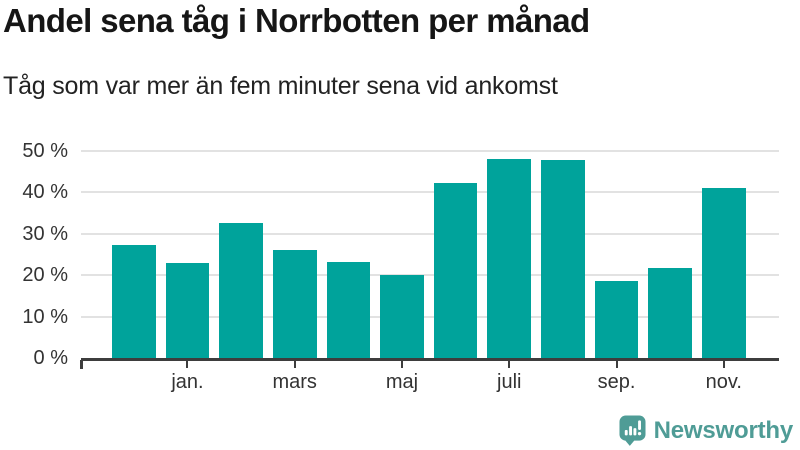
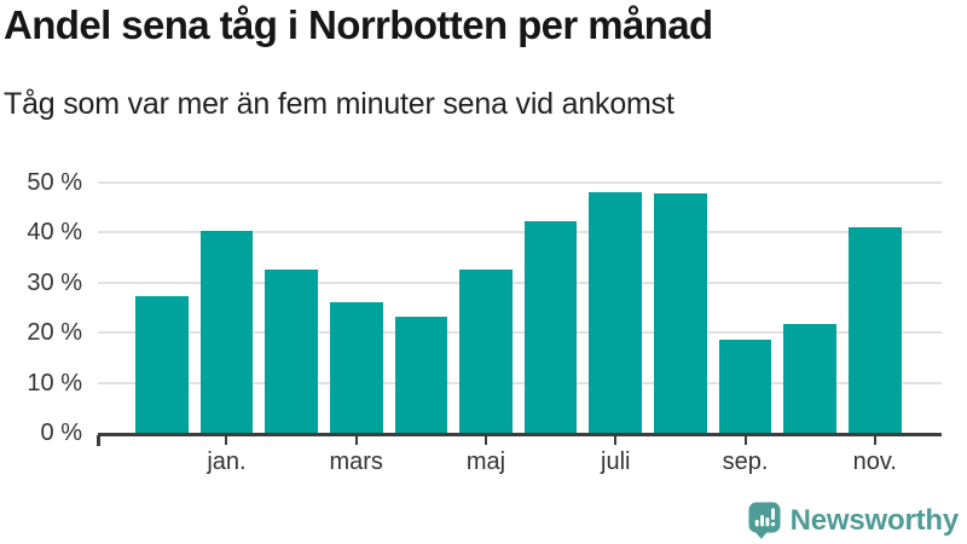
jan.: 23% -> 40%
maj: 20% -> 33%
